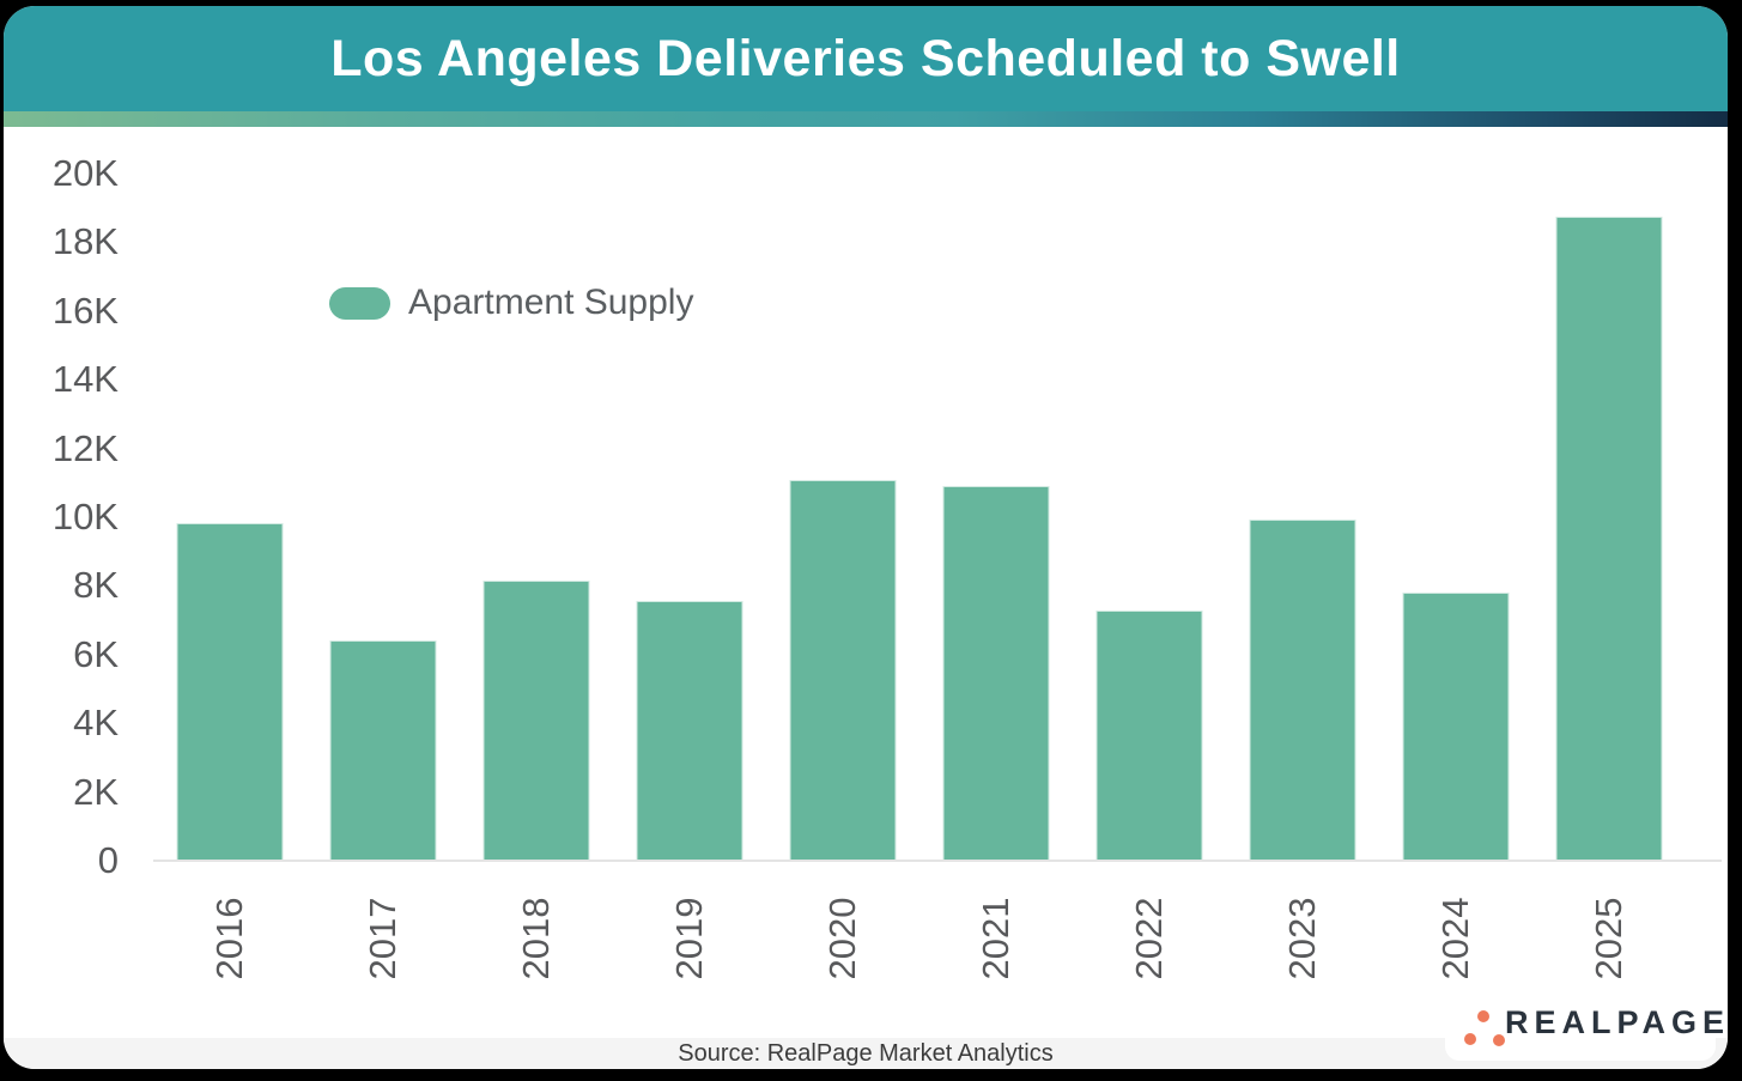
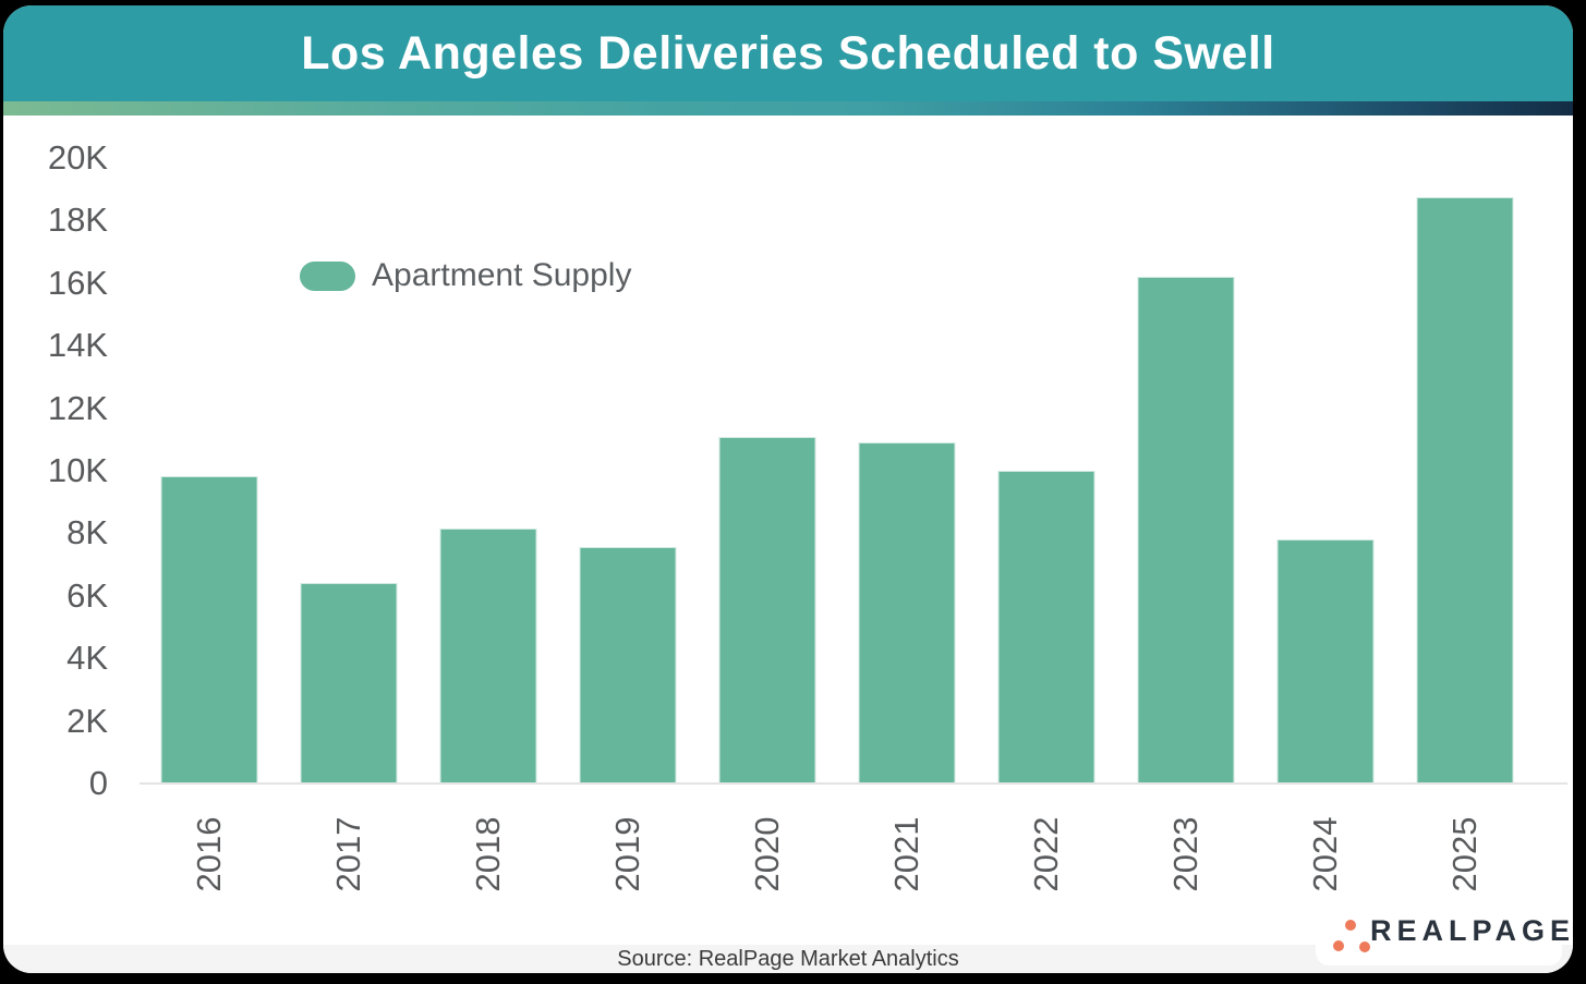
2022: 7.2K -> 10.0K
2023: 9.9K -> 16.2K
